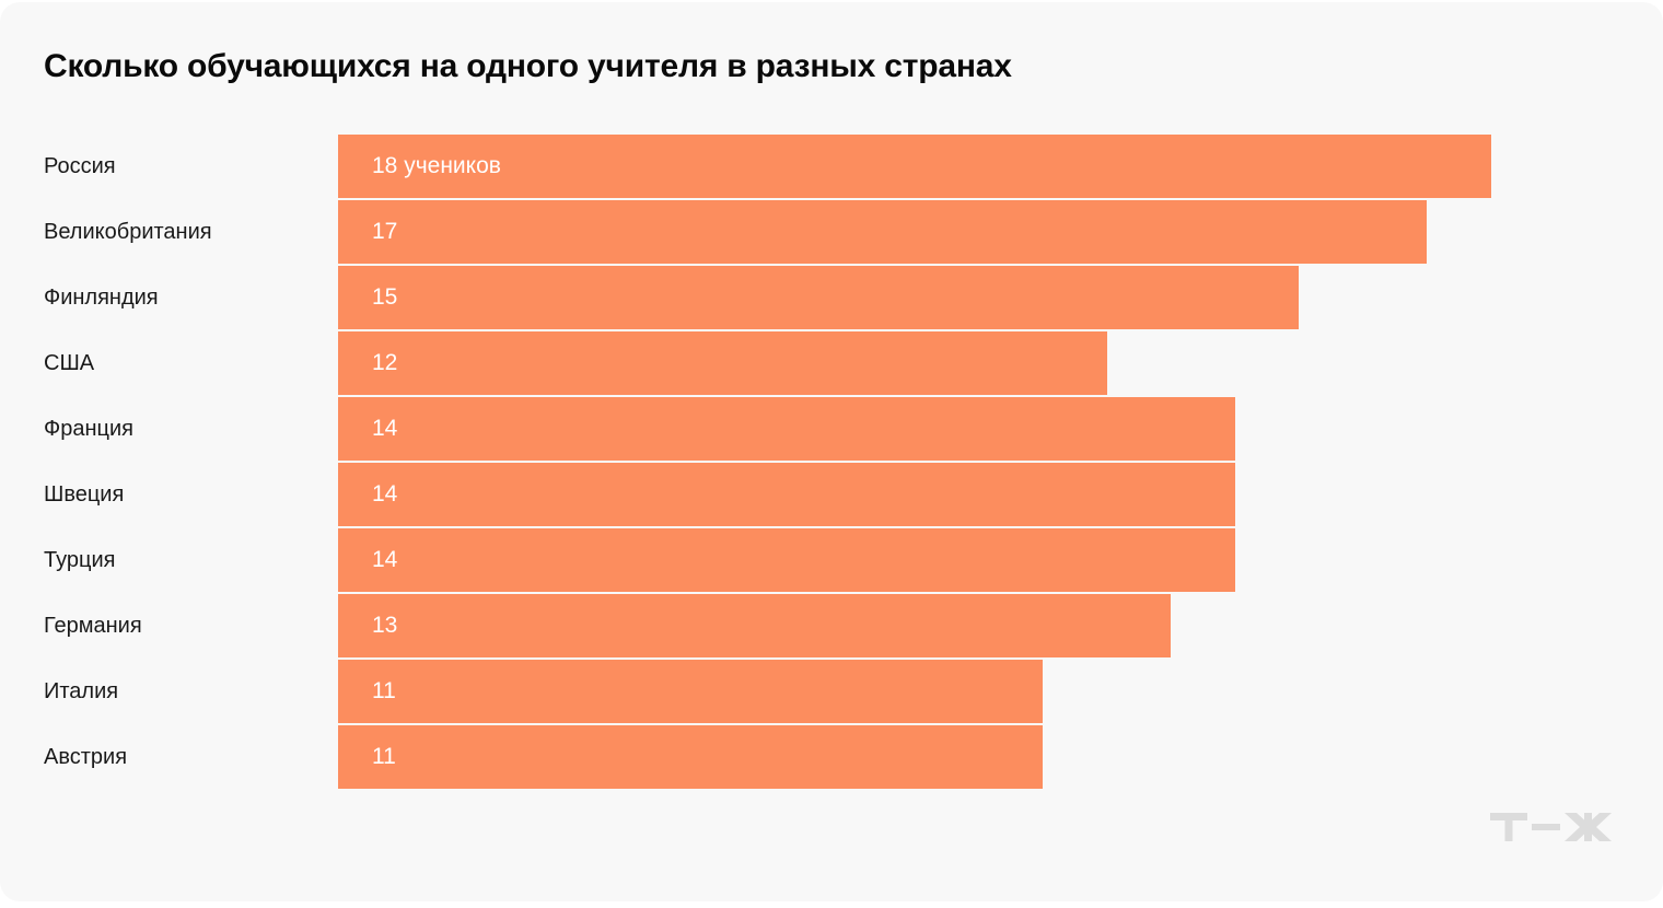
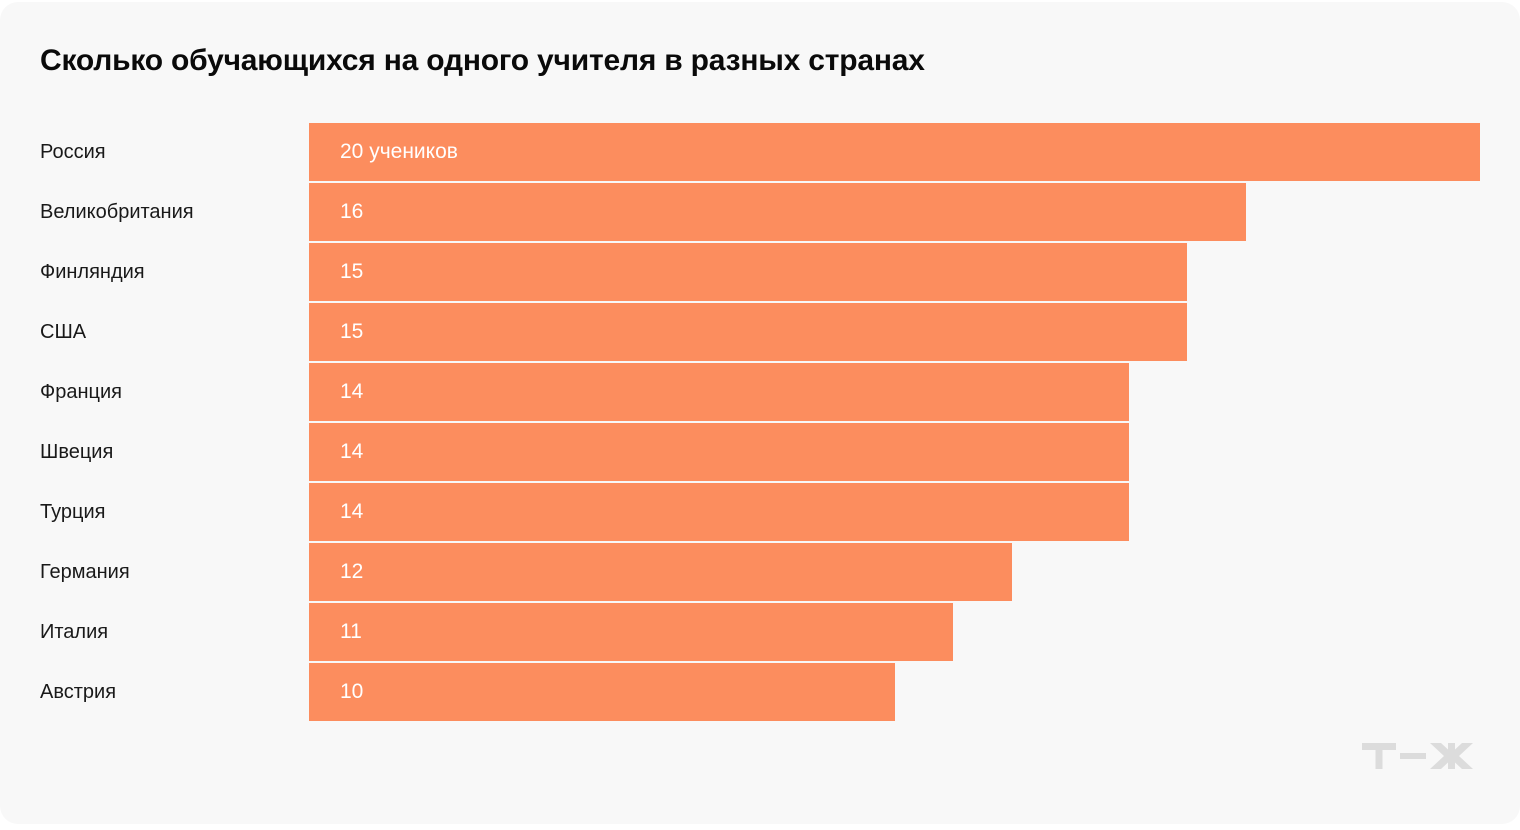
Россия: 18 -> 20
Великобритания: 17 -> 16
США: 12 -> 15
Германия: 13 -> 12
Австрия: 11 -> 10
